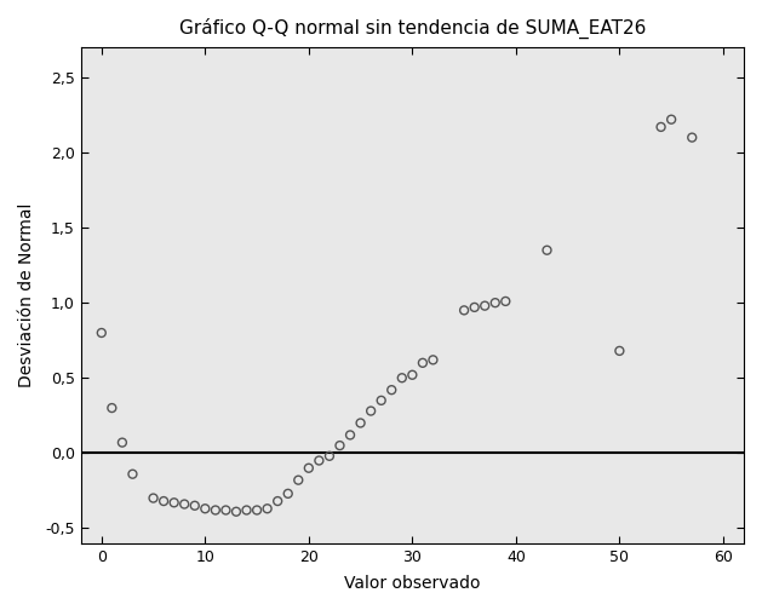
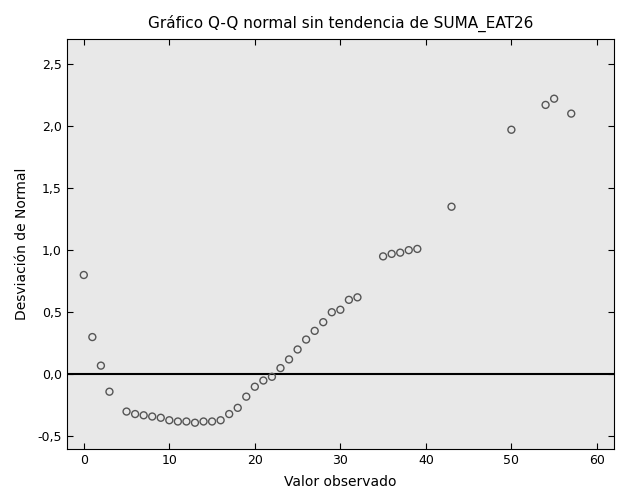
50: 0,68 -> 1,97
